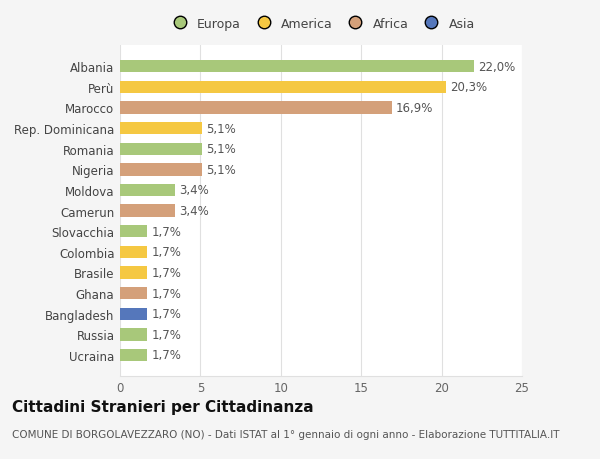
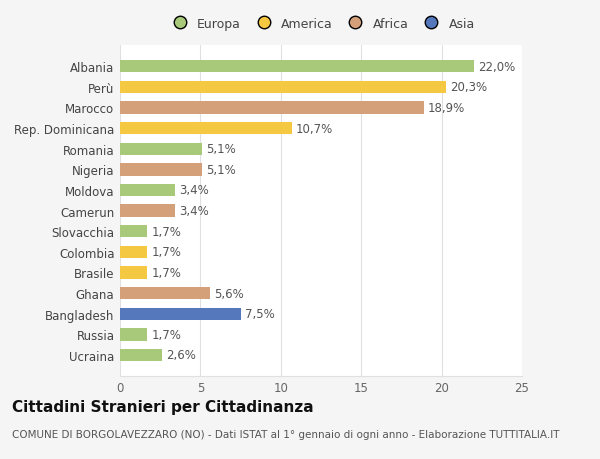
Marocco: 16,9% -> 18,9%
Rep. Dominicana: 5,1% -> 10,7%
Ghana: 1,7% -> 5,6%
Bangladesh: 1,7% -> 7,5%
Ucraina: 1,7% -> 2,6%
